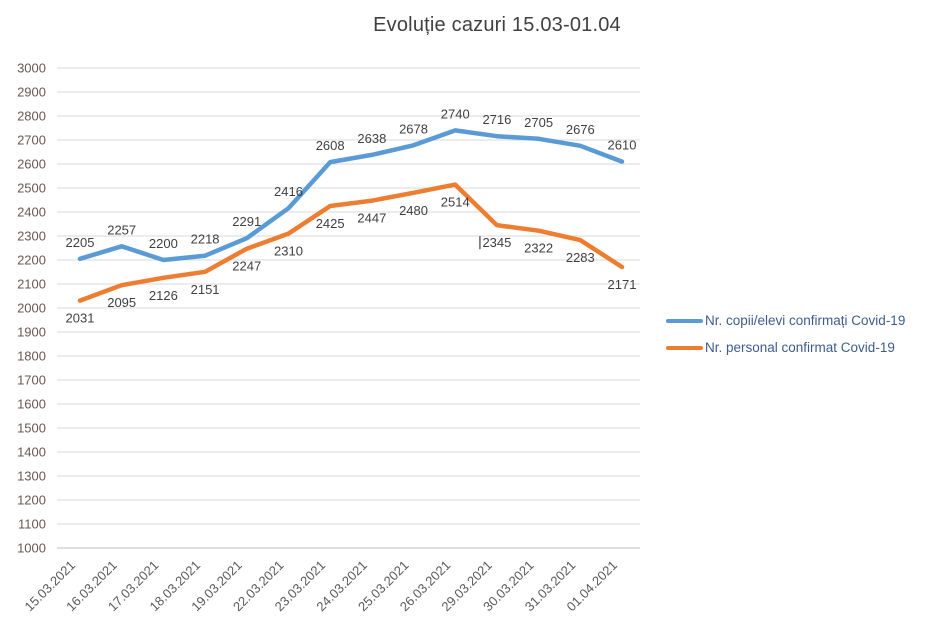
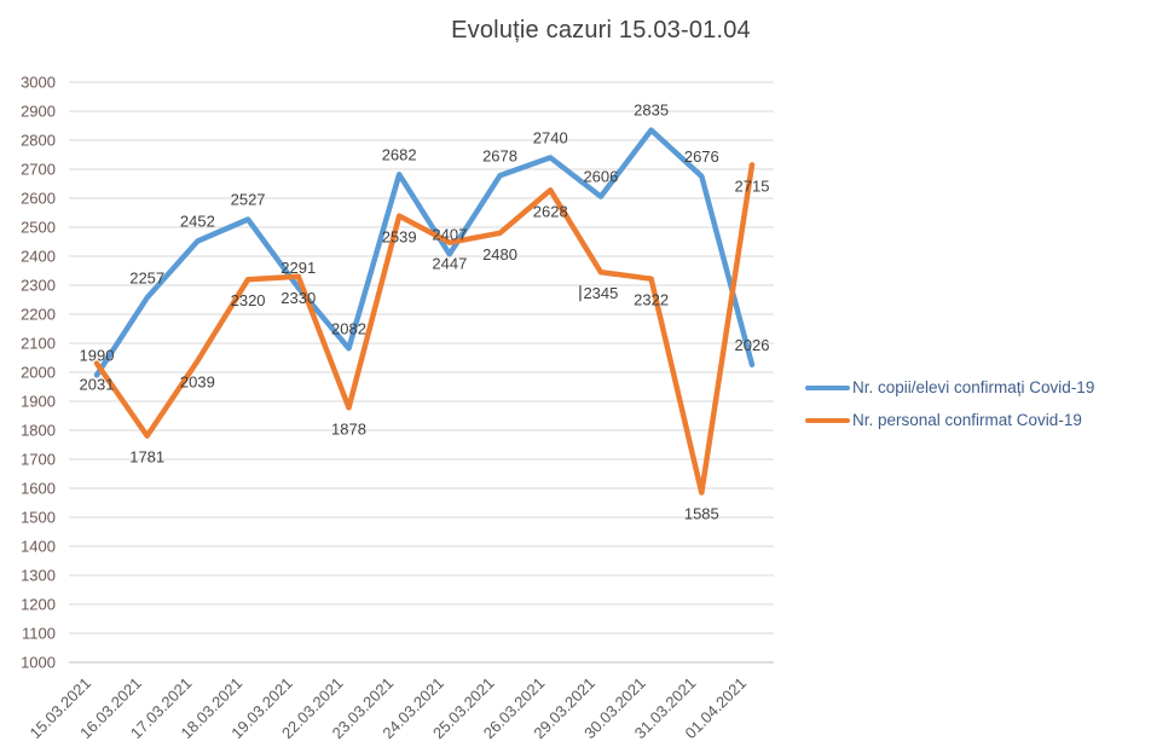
Nr. copii/elevi confirmați Covid-19/15.03.2021: 2205 -> 1990
Nr. personal confirmat Covid-19/16.03.2021: 2095 -> 1781
Nr. copii/elevi confirmați Covid-19/17.03.2021: 2200 -> 2452
Nr. personal confirmat Covid-19/17.03.2021: 2126 -> 2039
Nr. copii/elevi confirmați Covid-19/18.03.2021: 2218 -> 2527
Nr. personal confirmat Covid-19/18.03.2021: 2151 -> 2320
Nr. personal confirmat Covid-19/19.03.2021: 2247 -> 2330
Nr. copii/elevi confirmați Covid-19/22.03.2021: 2416 -> 2082
Nr. personal confirmat Covid-19/22.03.2021: 2310 -> 1878
Nr. copii/elevi confirmați Covid-19/23.03.2021: 2608 -> 2682
Nr. personal confirmat Covid-19/23.03.2021: 2425 -> 2539
Nr. copii/elevi confirmați Covid-19/24.03.2021: 2638 -> 2407
Nr. personal confirmat Covid-19/26.03.2021: 2514 -> 2628
Nr. copii/elevi confirmați Covid-19/29.03.2021: 2716 -> 2606
Nr. copii/elevi confirmați Covid-19/30.03.2021: 2705 -> 2835
Nr. personal confirmat Covid-19/31.03.2021: 2283 -> 1585
Nr. copii/elevi confirmați Covid-19/01.04.2021: 2610 -> 2026
Nr. personal confirmat Covid-19/01.04.2021: 2171 -> 2715
